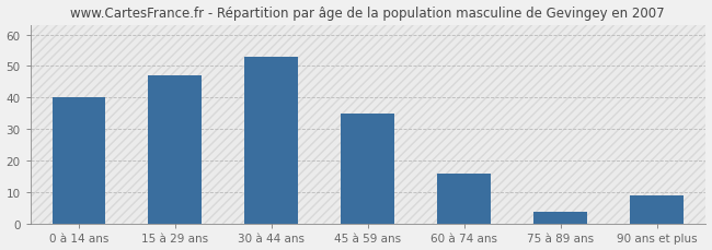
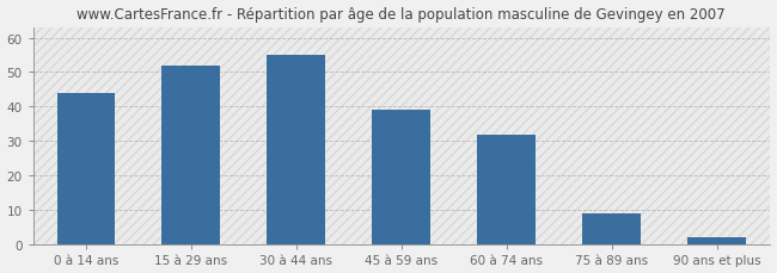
0 à 14 ans: 40 -> 44
15 à 29 ans: 47 -> 52
30 à 44 ans: 53 -> 55
45 à 59 ans: 35 -> 39
60 à 74 ans: 16 -> 32
75 à 89 ans: 4 -> 9
90 ans et plus: 9 -> 2
